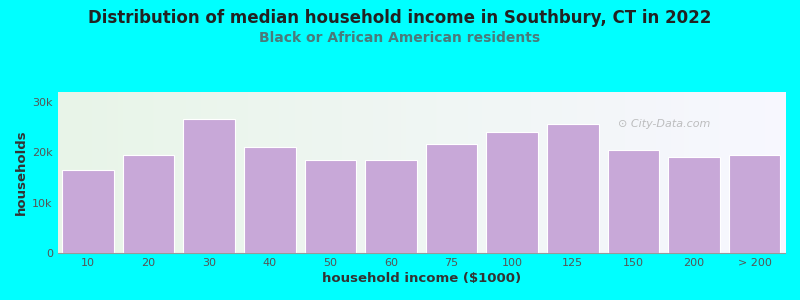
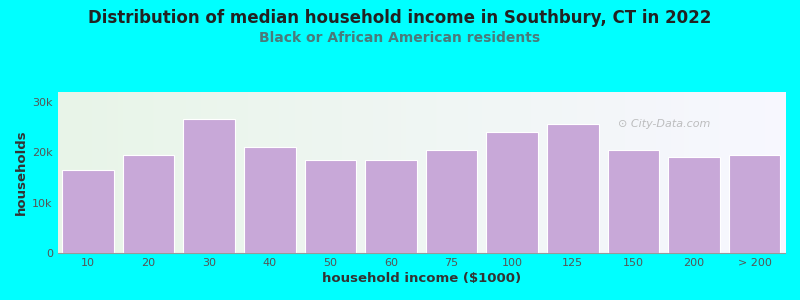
75: 21.6k -> 20.5k
